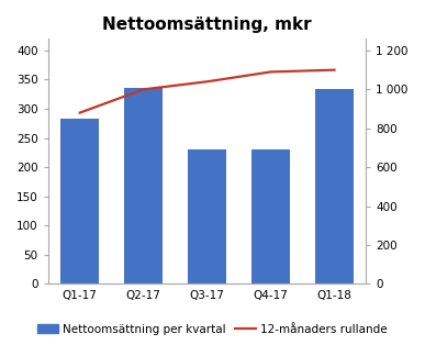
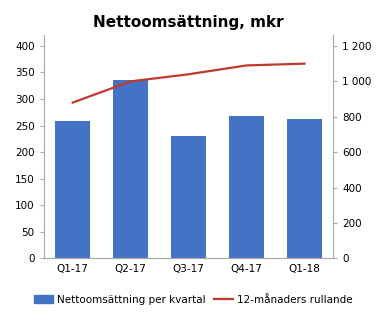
Nettoomsättning per kvartal/Q1-17: 284 -> 258
Nettoomsättning per kvartal/Q4-17: 230 -> 268
Nettoomsättning per kvartal/Q1-18: 334 -> 263
